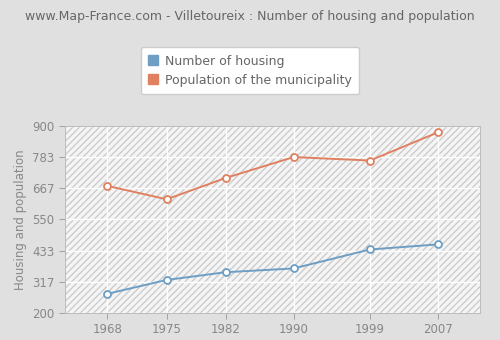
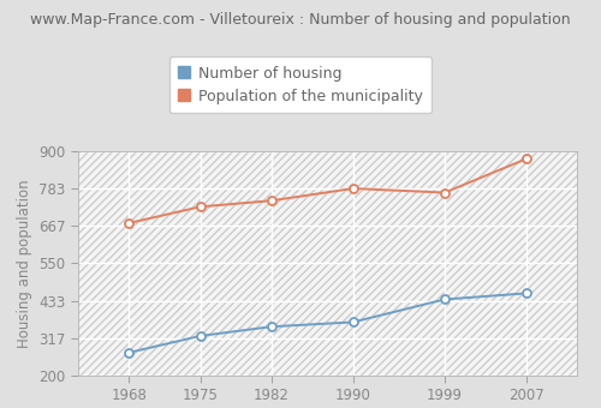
Population of the municipality/1975: 625 -> 726
Population of the municipality/1982: 705 -> 745
